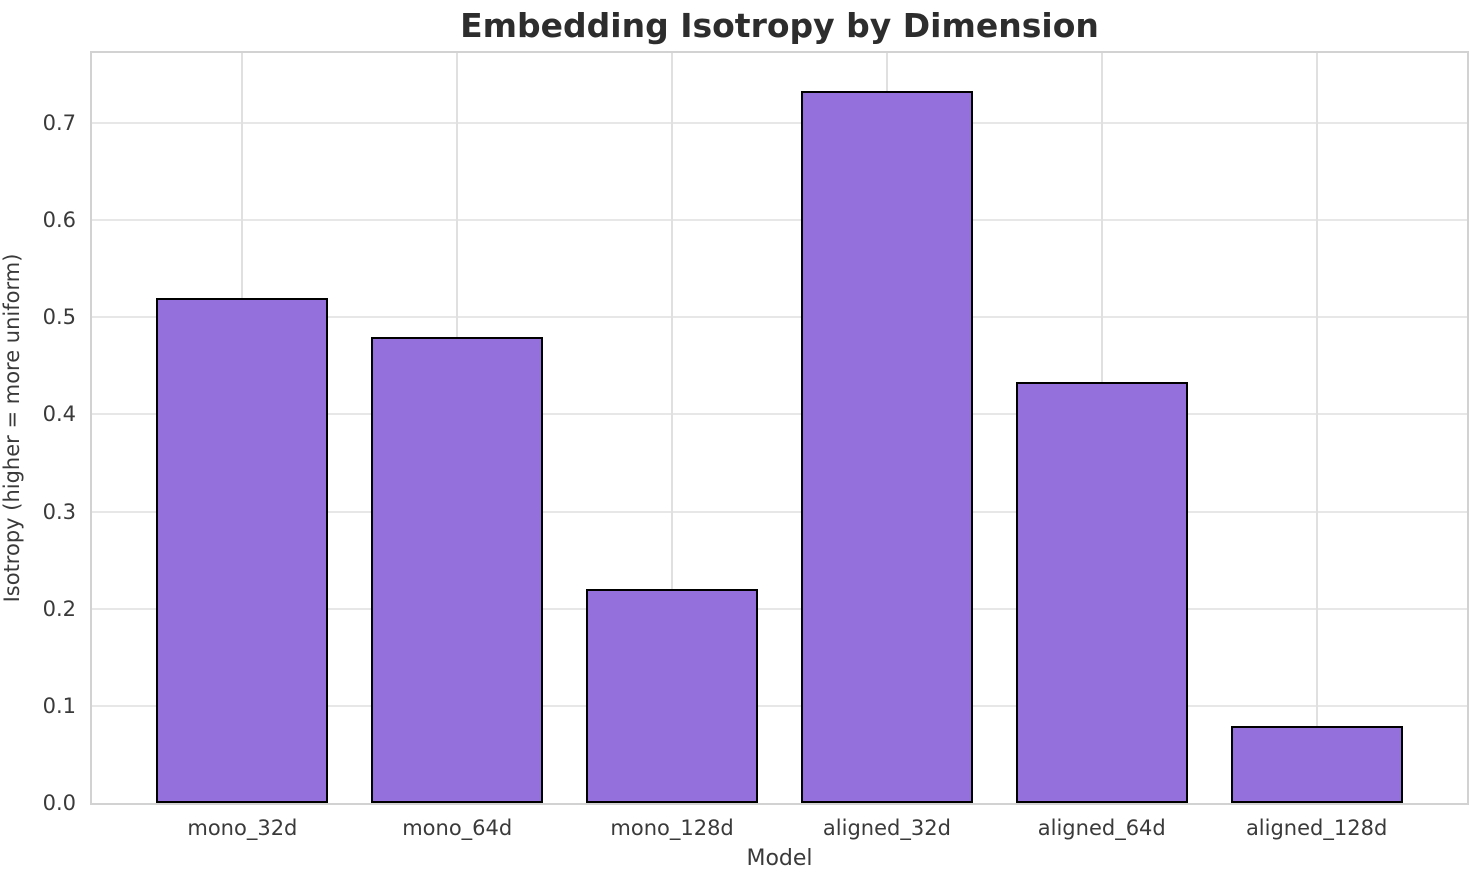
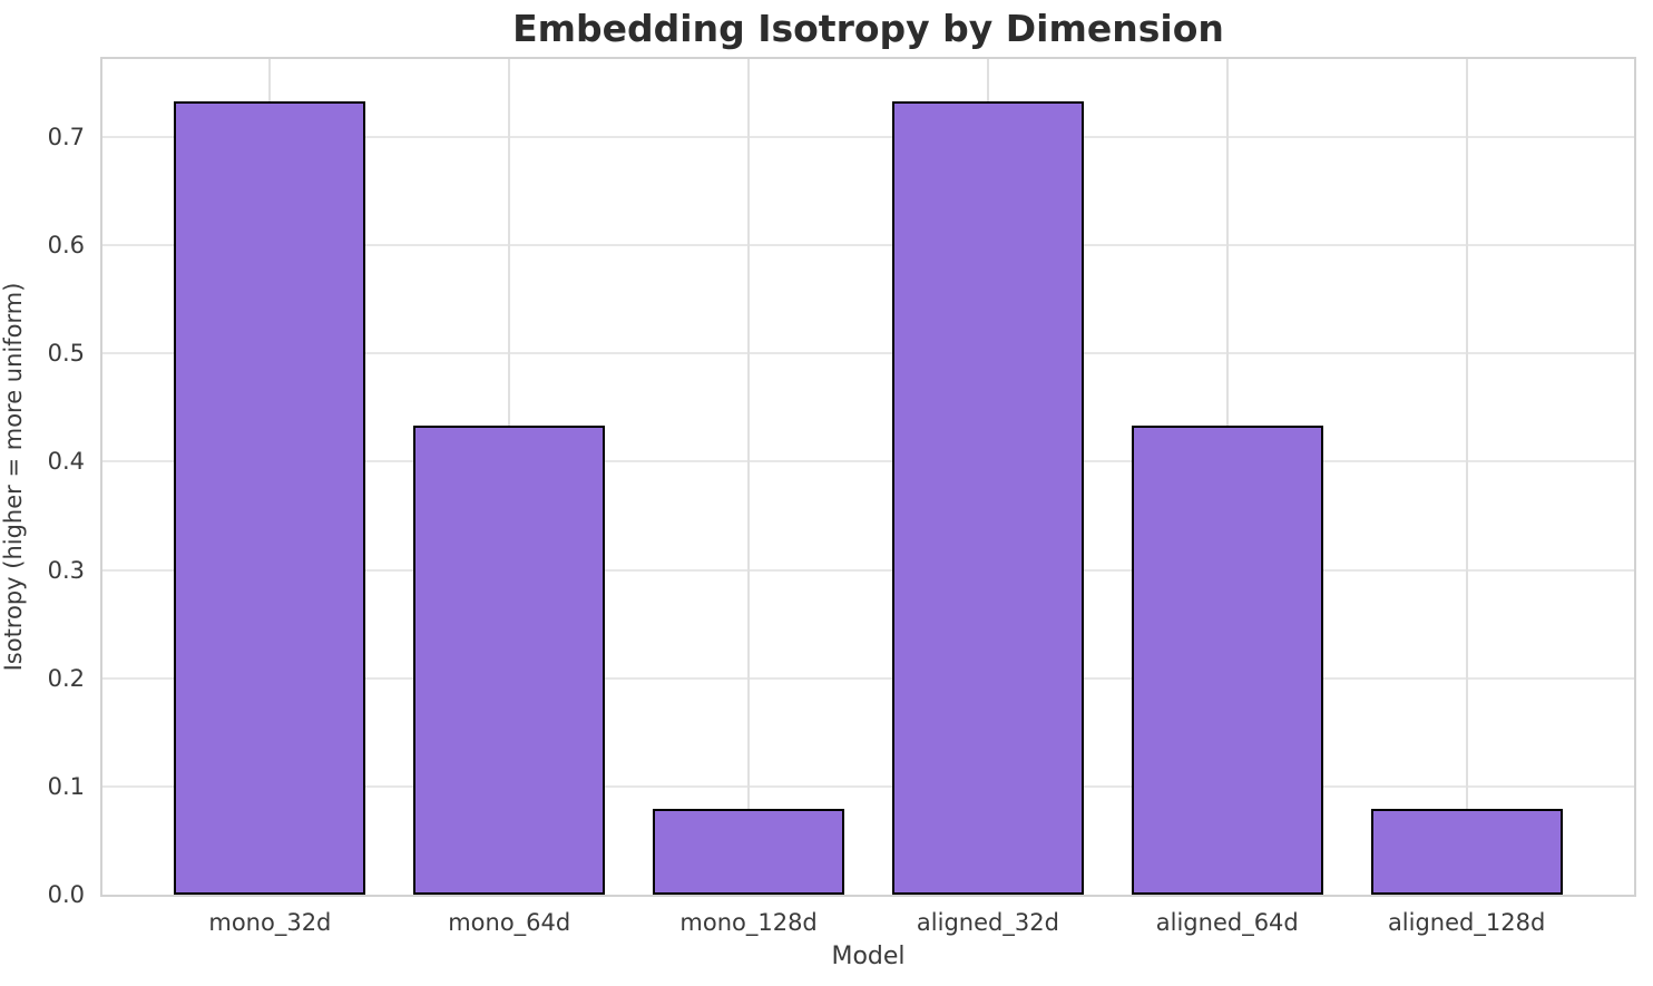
mono_32d: 0.52 -> 0.73
mono_64d: 0.48 -> 0.43
mono_128d: 0.22 -> 0.08
